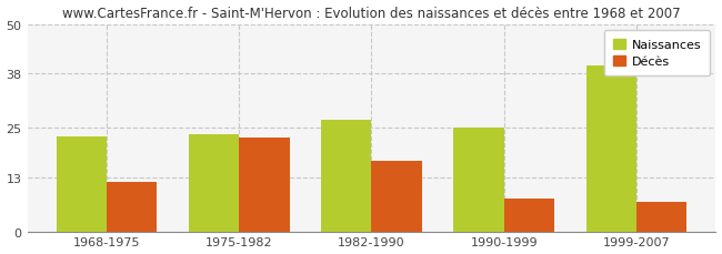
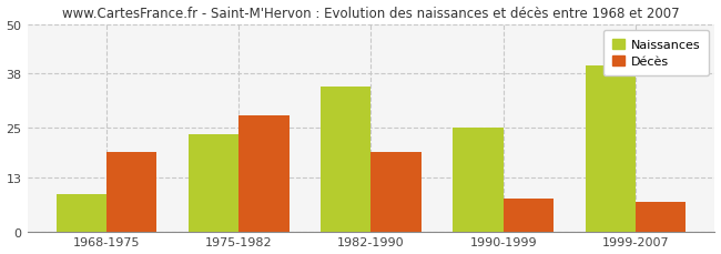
Naissances/1968-1975: 23.0 -> 9.0
Décès/1968-1975: 12.0 -> 19.0
Décès/1975-1982: 22.5 -> 28.0
Naissances/1982-1990: 27.0 -> 35.0
Décès/1982-1990: 17.0 -> 19.0
